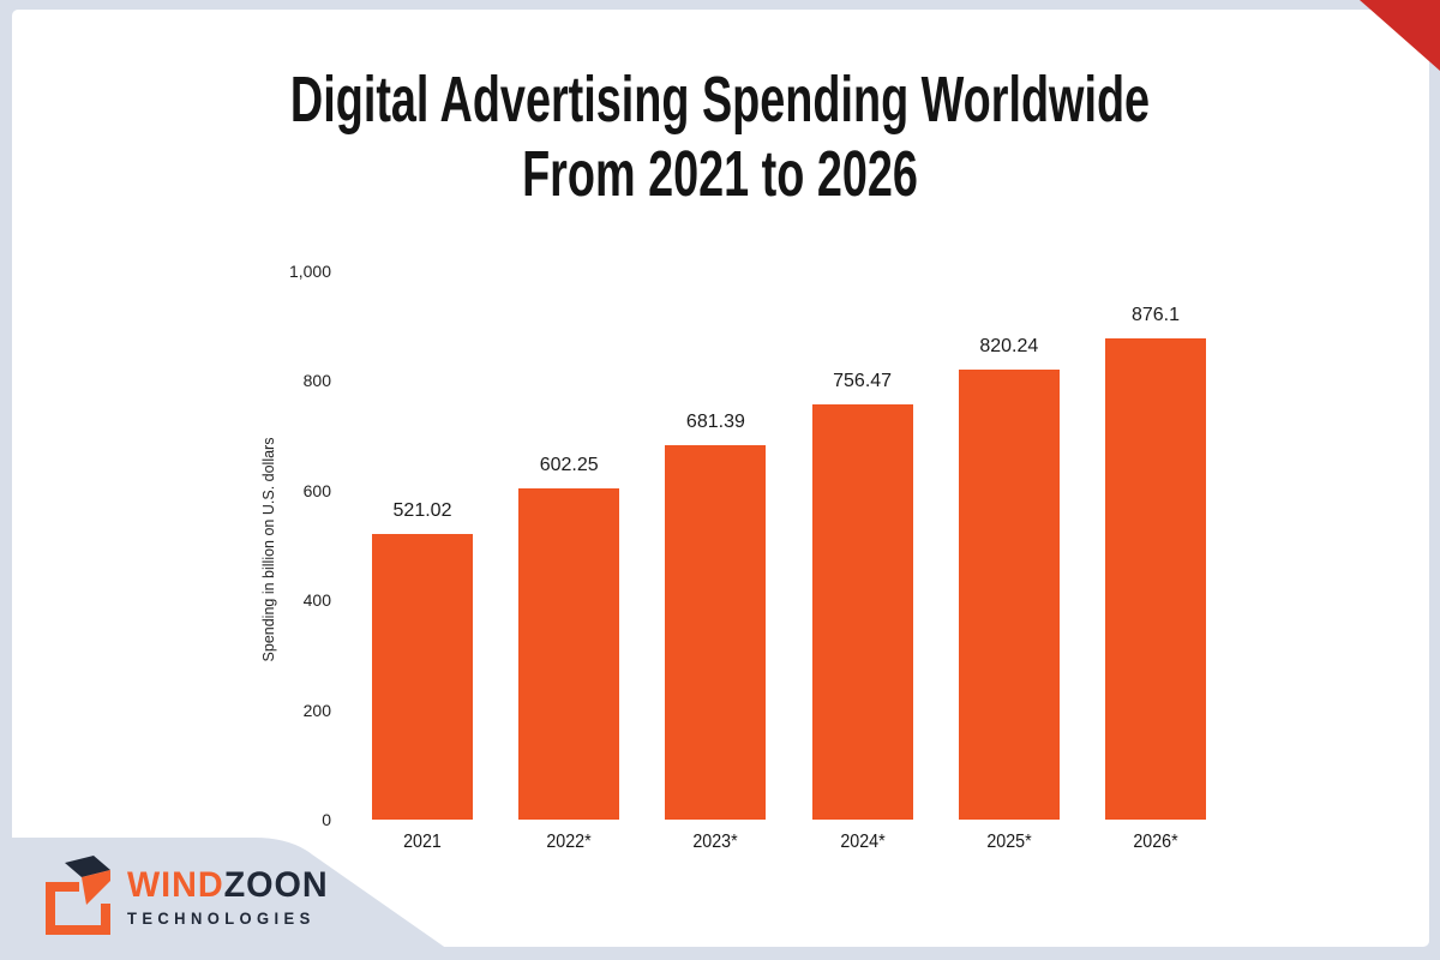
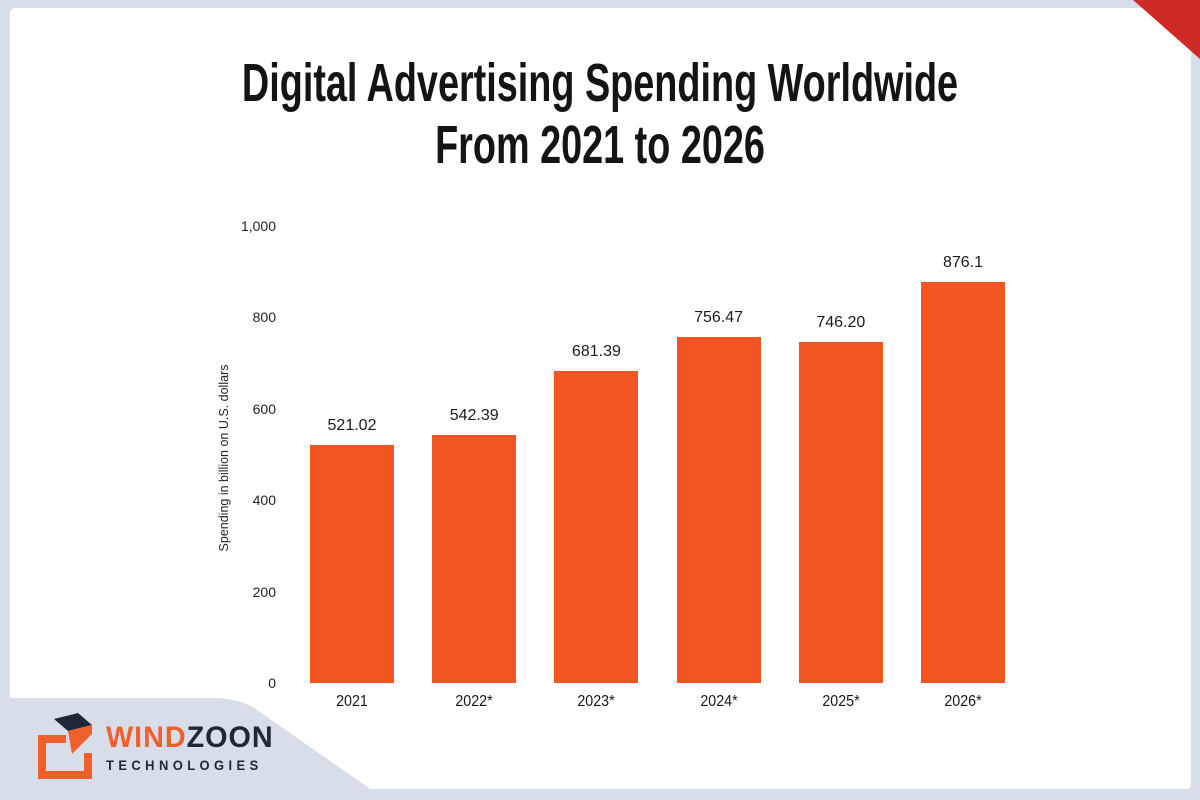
2022*: 602.25 -> 542.39
2025*: 820.24 -> 746.20
